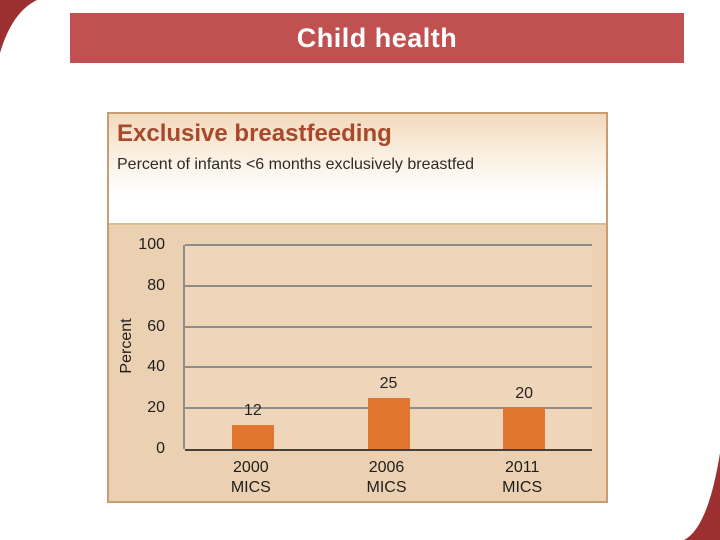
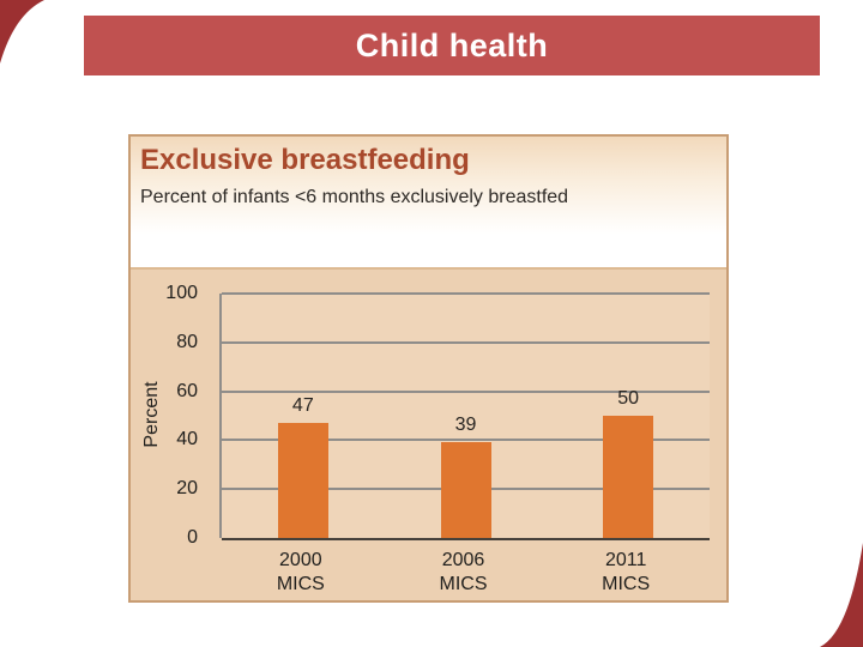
2000 MICS: 12 -> 47
2006 MICS: 25 -> 39
2011 MICS: 20 -> 50
